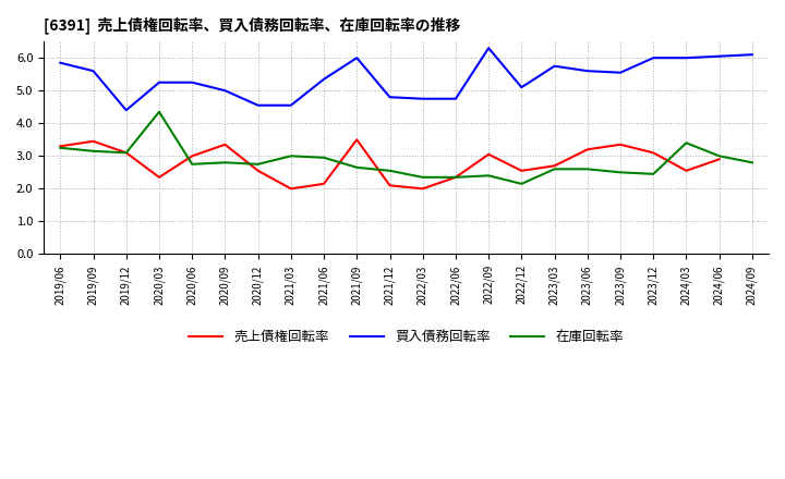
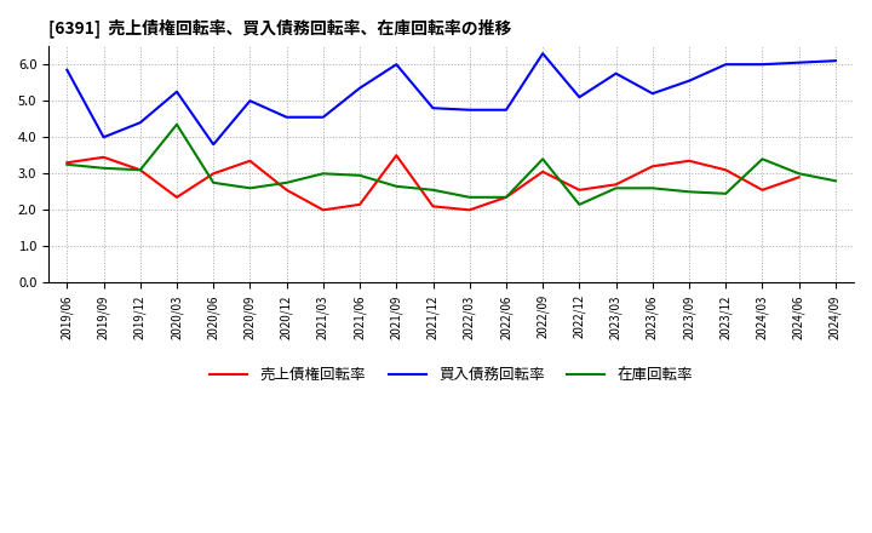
買入債務回転率/2019/09: 5.60 -> 4.00
買入債務回転率/2020/06: 5.25 -> 3.80
在庫回転率/2020/09: 2.80 -> 2.60
在庫回転率/2022/09: 2.40 -> 3.40
買入債務回転率/2023/06: 5.60 -> 5.20
